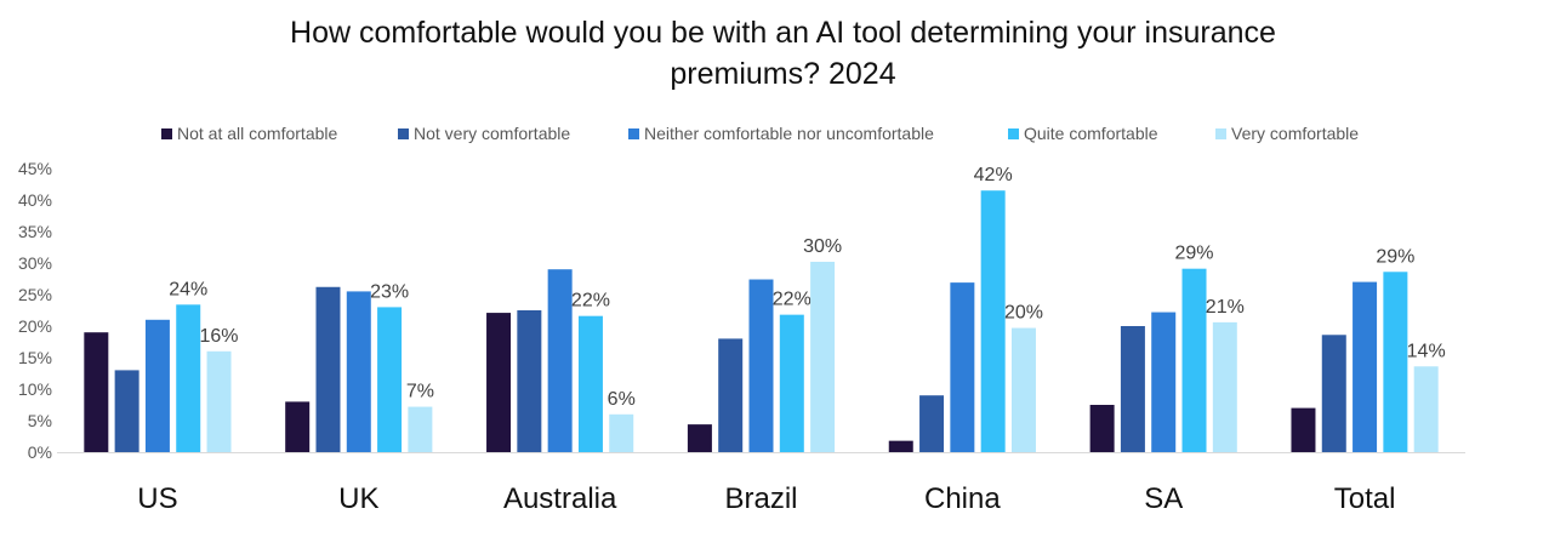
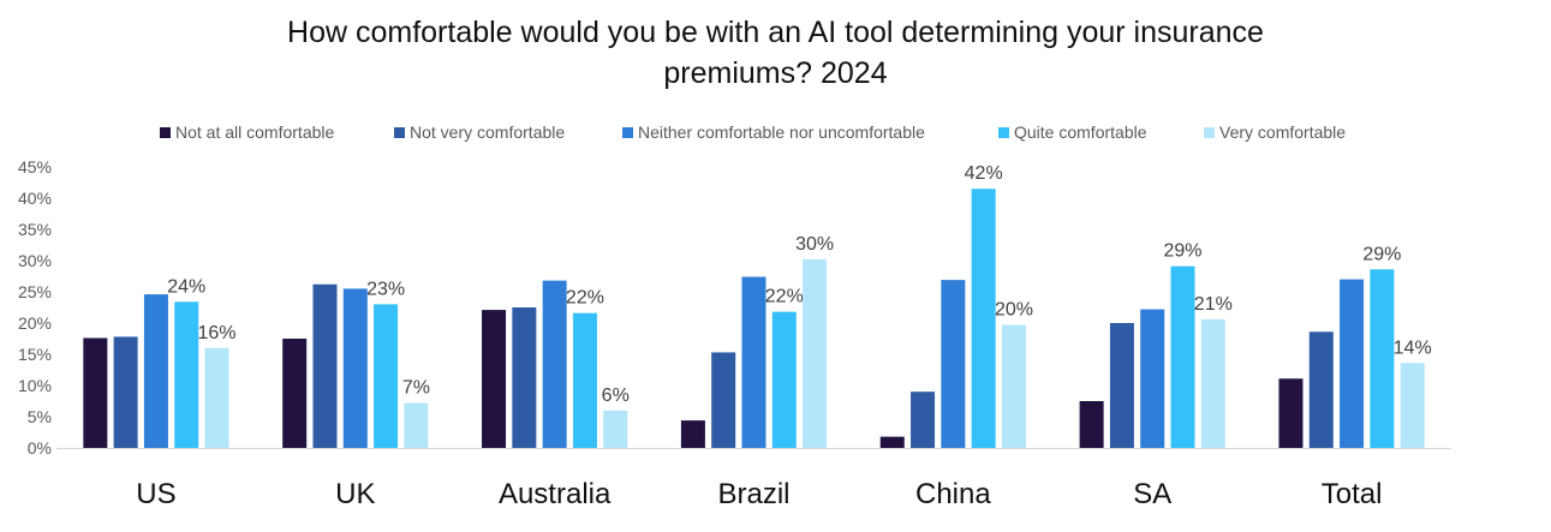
Not at all comfortable/US: 19% -> 18%
Not very comfortable/US: 13% -> 18%
Neither comfortable nor uncomfortable/US: 21% -> 25%
Not at all comfortable/UK: 8% -> 17%
Neither comfortable nor uncomfortable/Australia: 29% -> 27%
Not very comfortable/Brazil: 18% -> 15%
Not at all comfortable/Total: 7% -> 11%
